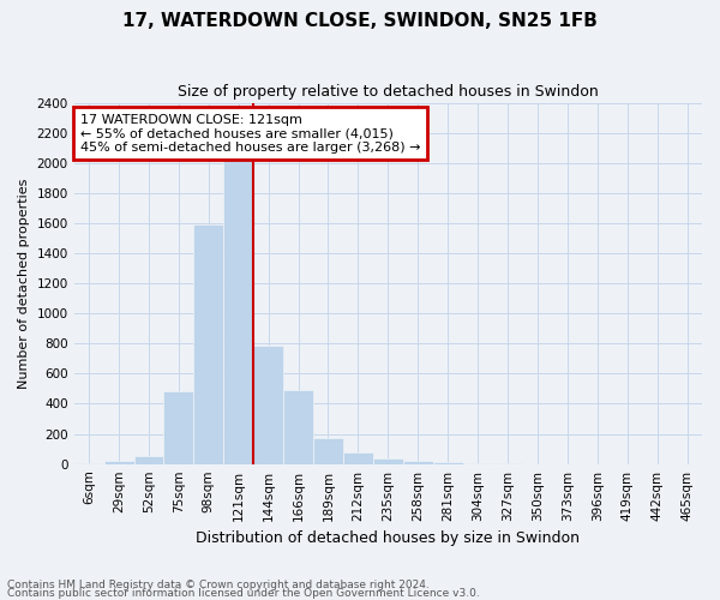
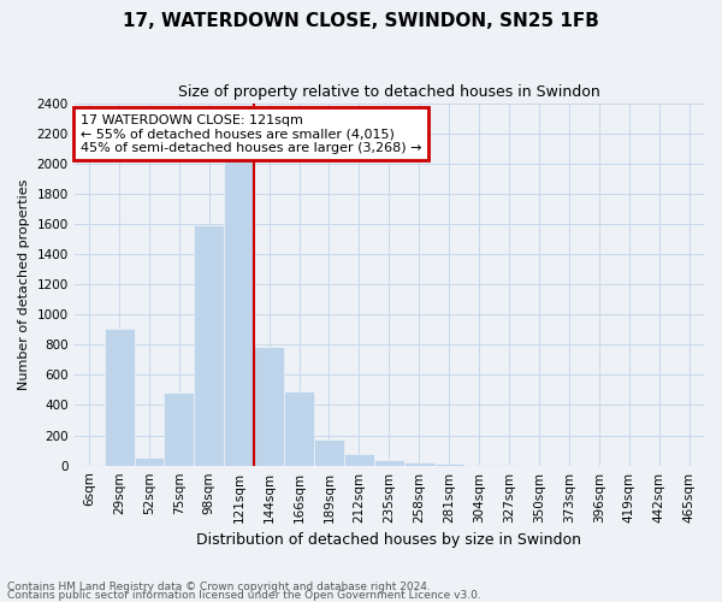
29sqm: 20 -> 910
